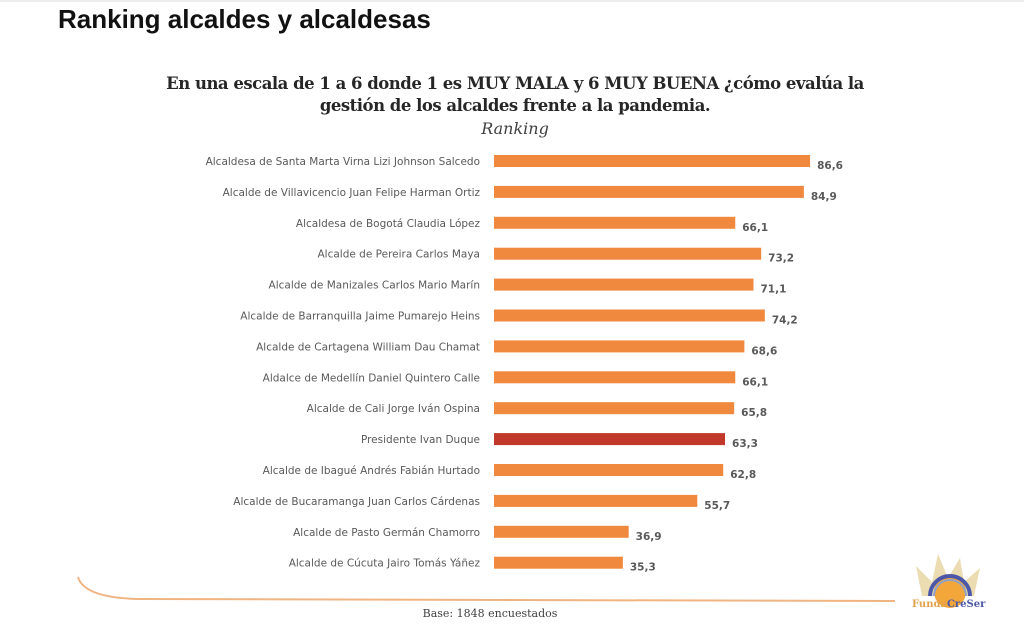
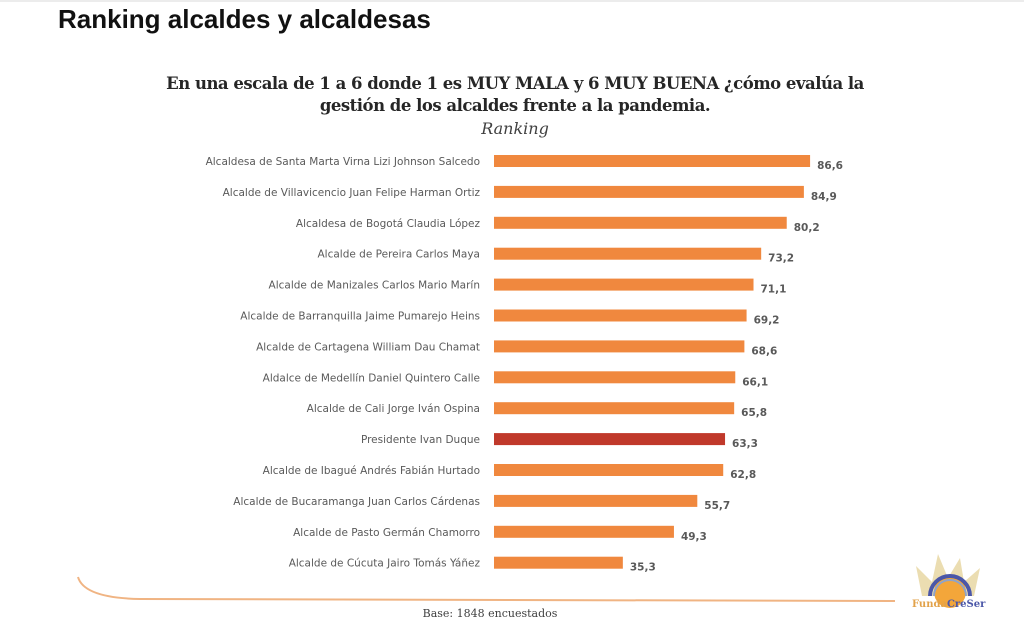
Alcaldesa de Bogotá Claudia López: 66,1 -> 80,2
Alcalde de Barranquilla Jaime Pumarejo Heins: 74,2 -> 69,2
Alcalde de Pasto Germán Chamorro: 36,9 -> 49,3
